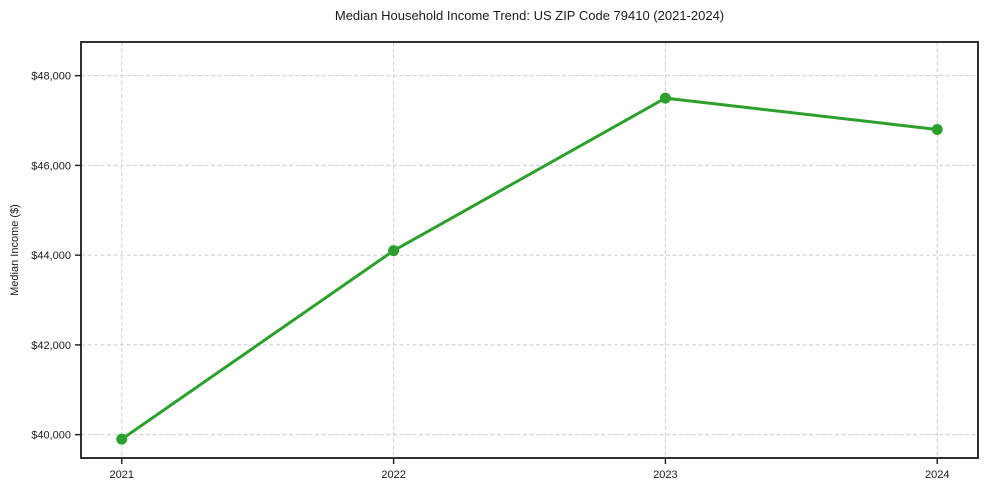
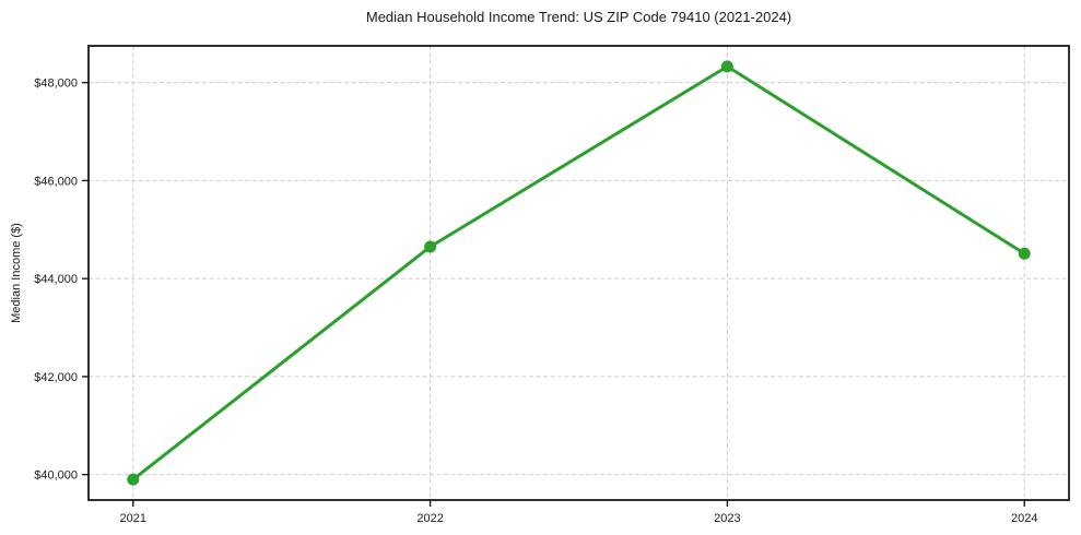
2022: $44100 -> $44600
2023: $47500 -> $48300
2024: $46800 -> $44500
